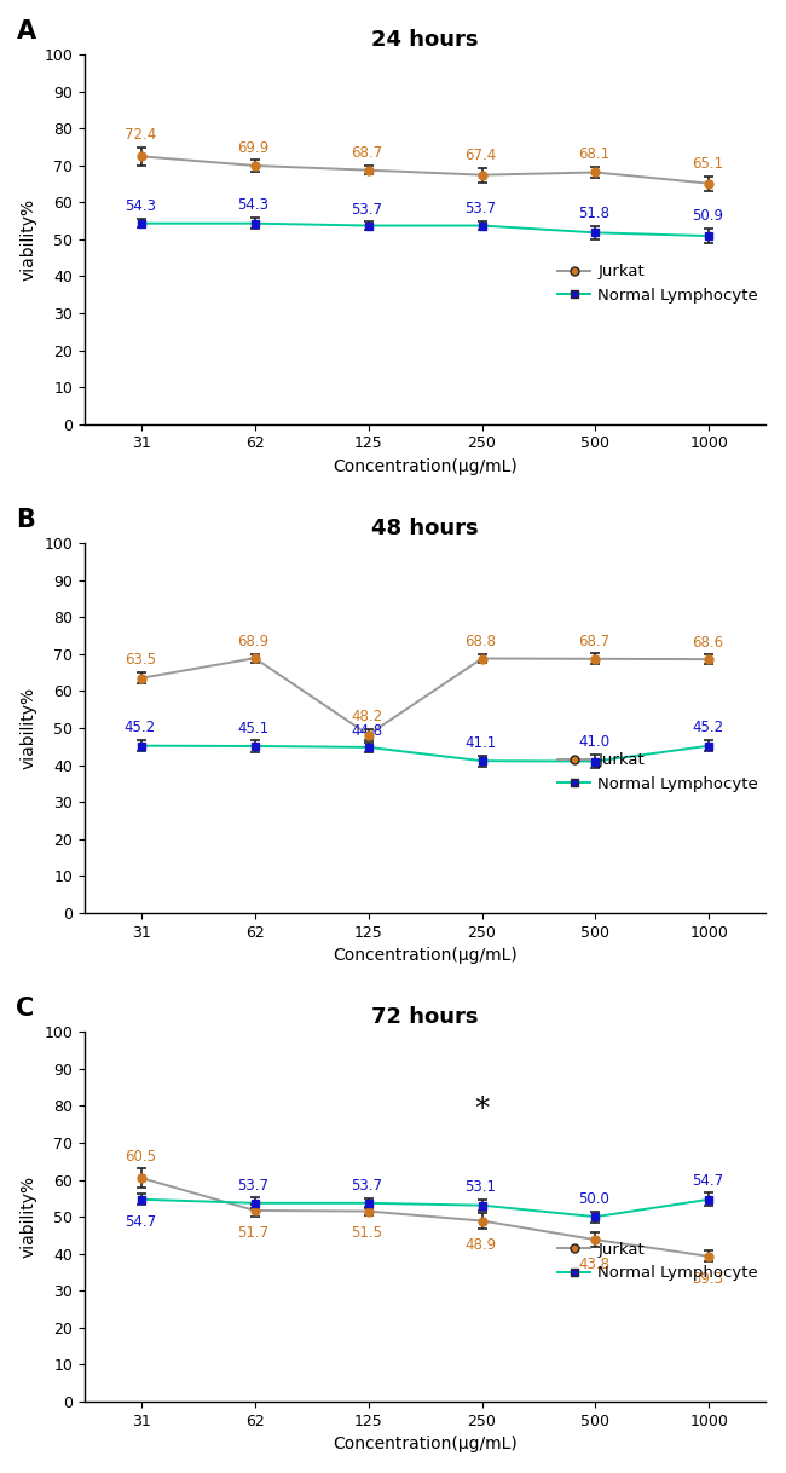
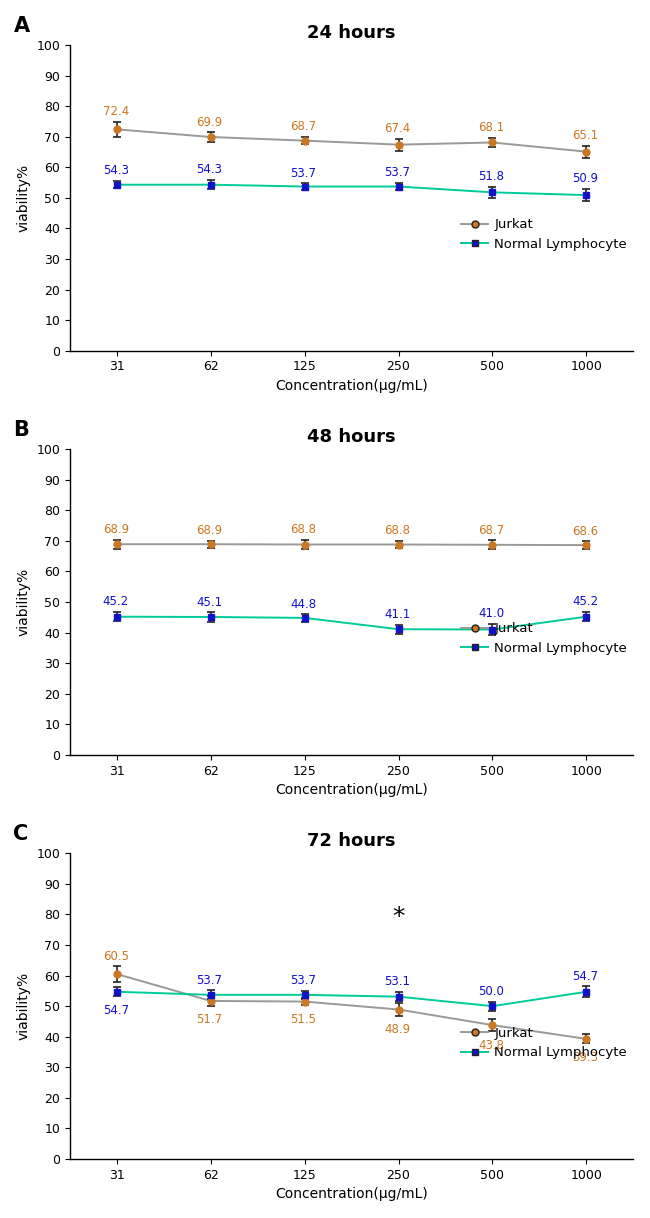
48 hours/Jurkat/31: 63.5 -> 68.9
48 hours/Jurkat/125: 48.2 -> 68.8
